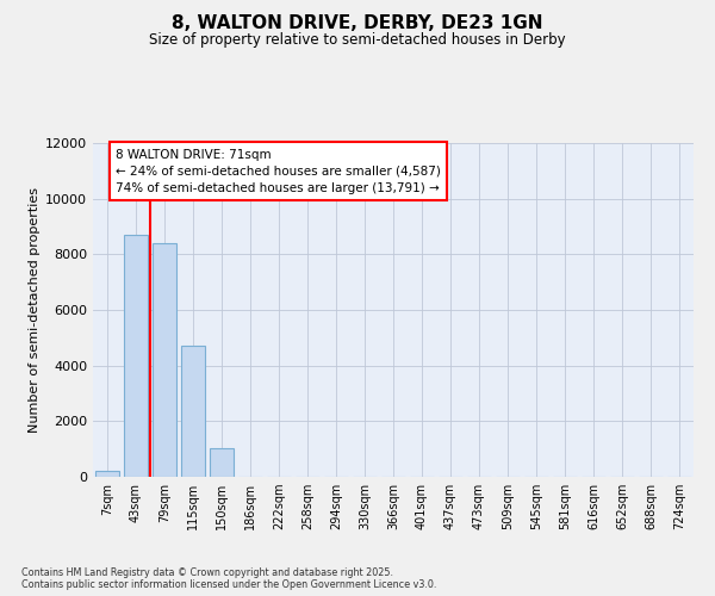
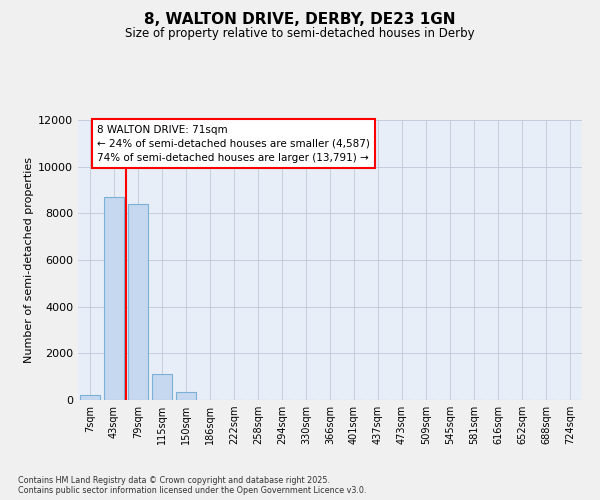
115sqm: 4700 -> 1100
150sqm: 1050 -> 350
